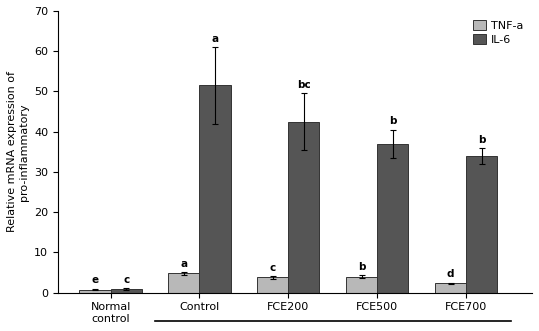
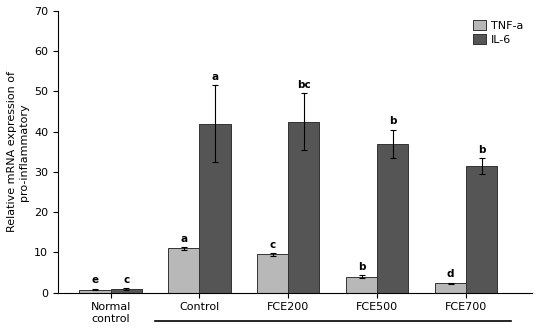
TNF-a/Control: 4.8 -> 11.0
IL-6/Control: 51.5 -> 42.0
TNF-a/FCE200: 3.8 -> 9.5
IL-6/FCE700: 34.0 -> 31.5
